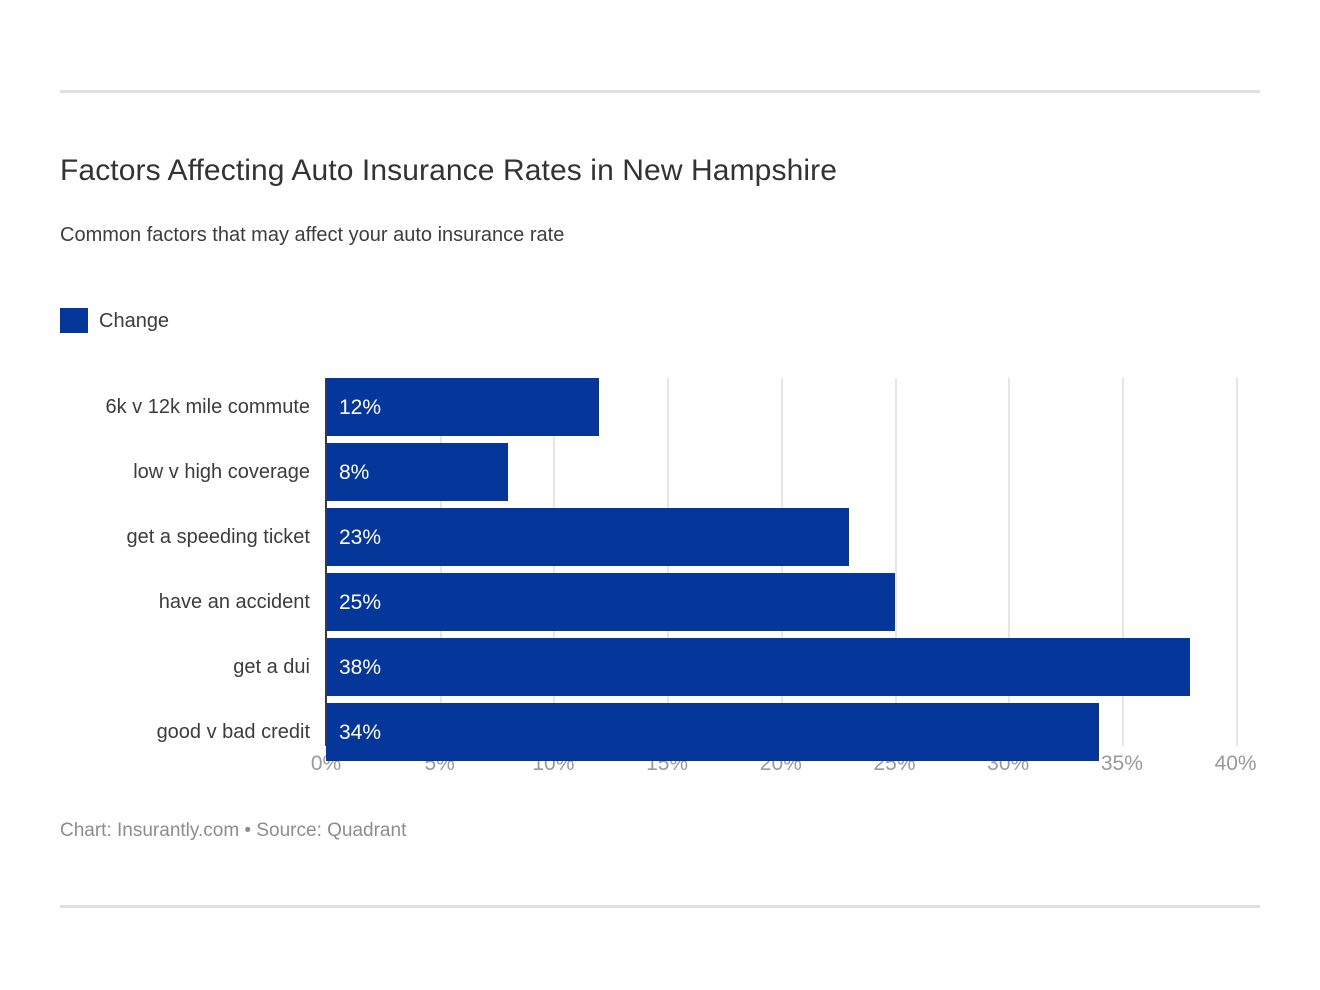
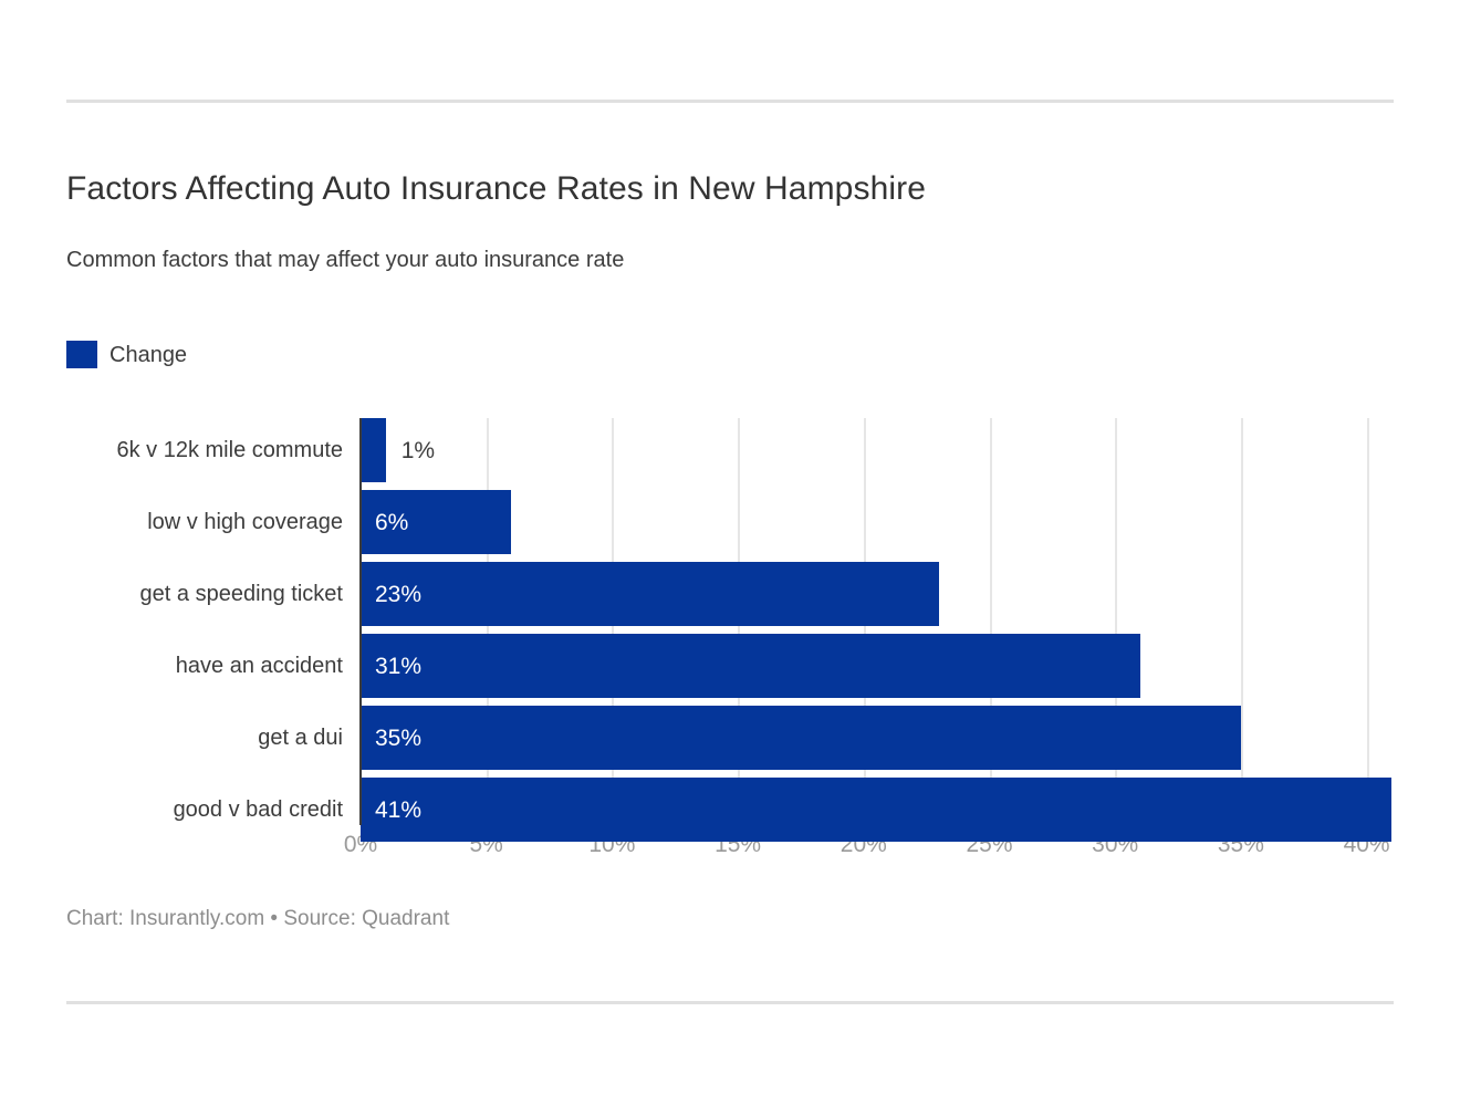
6k v 12k mile commute: 12% -> 1%
low v high coverage: 8% -> 6%
have an accident: 25% -> 31%
get a dui: 38% -> 35%
good v bad credit: 34% -> 41%
